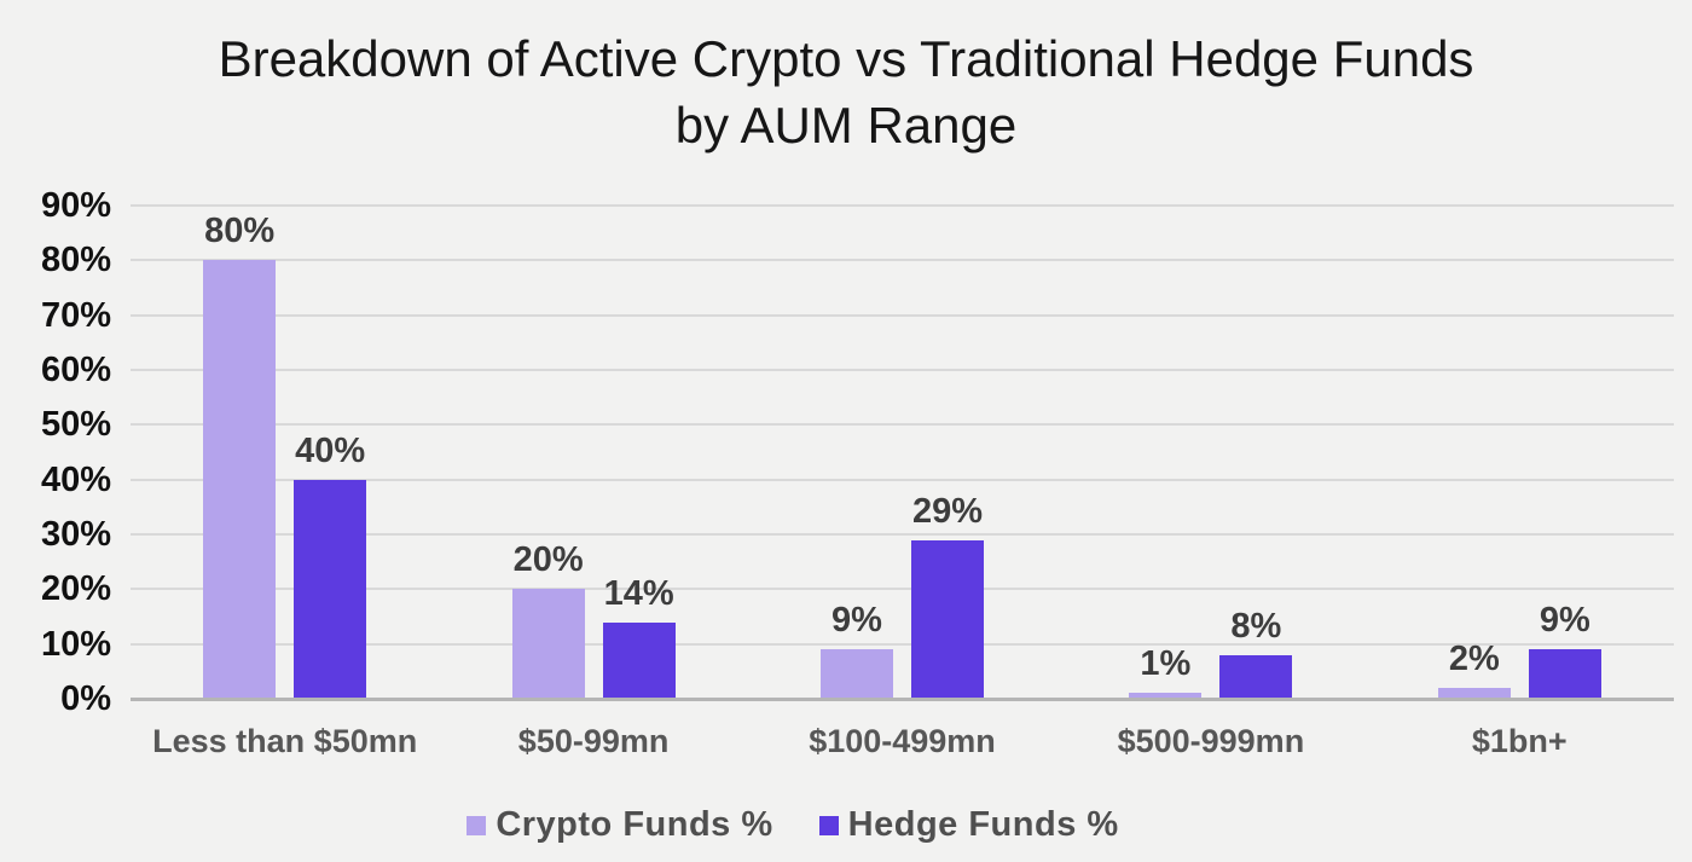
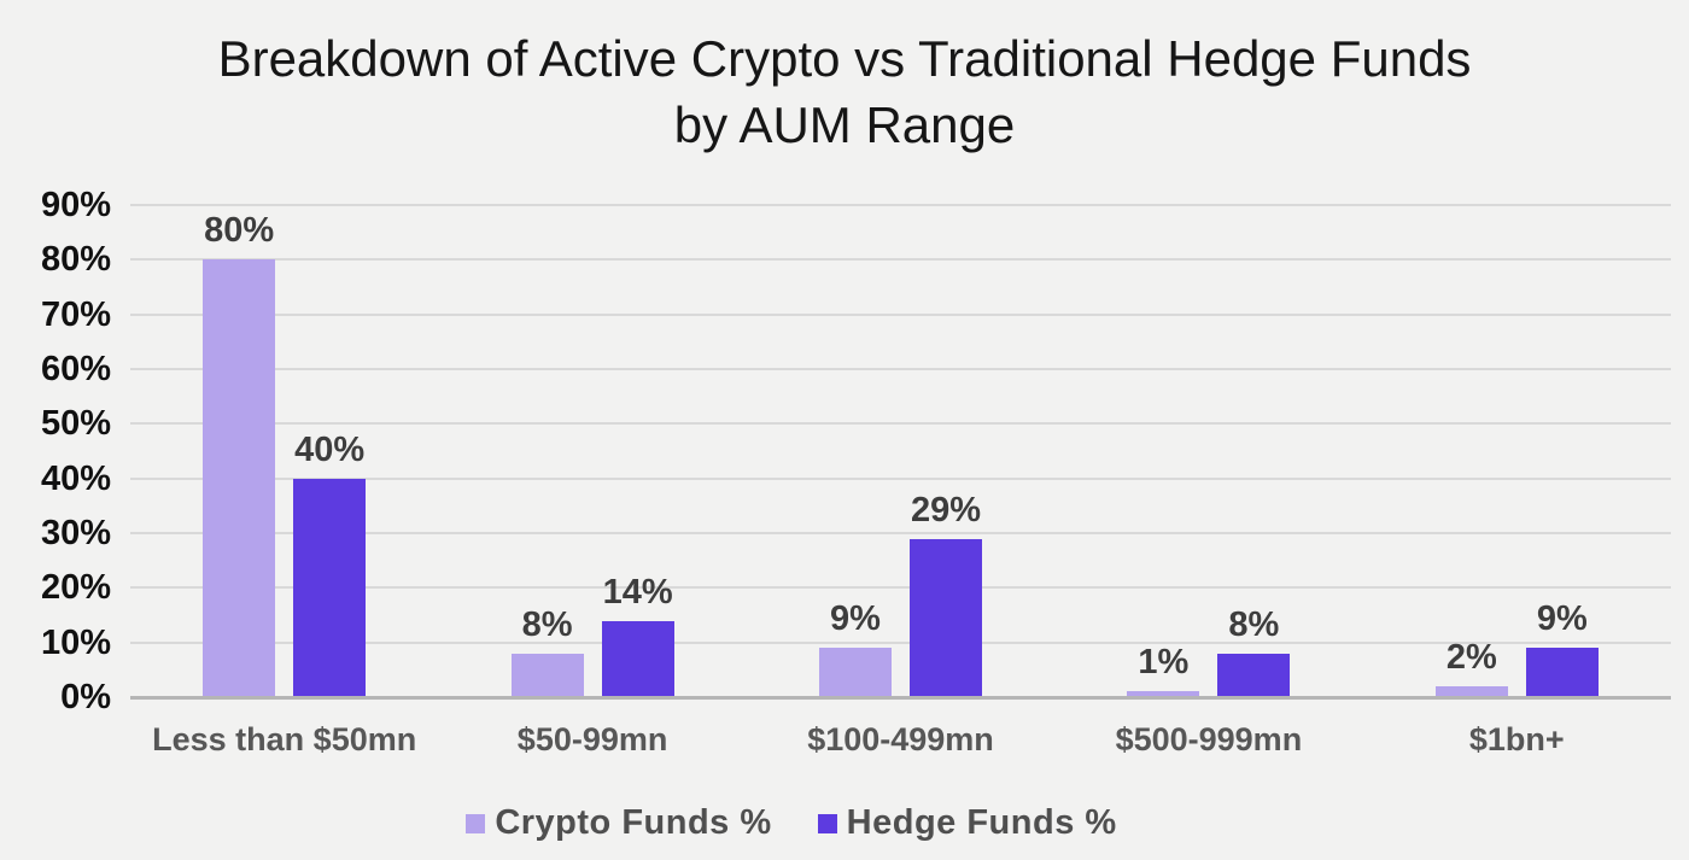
Crypto Funds %/$50-99mn: 20% -> 8%
